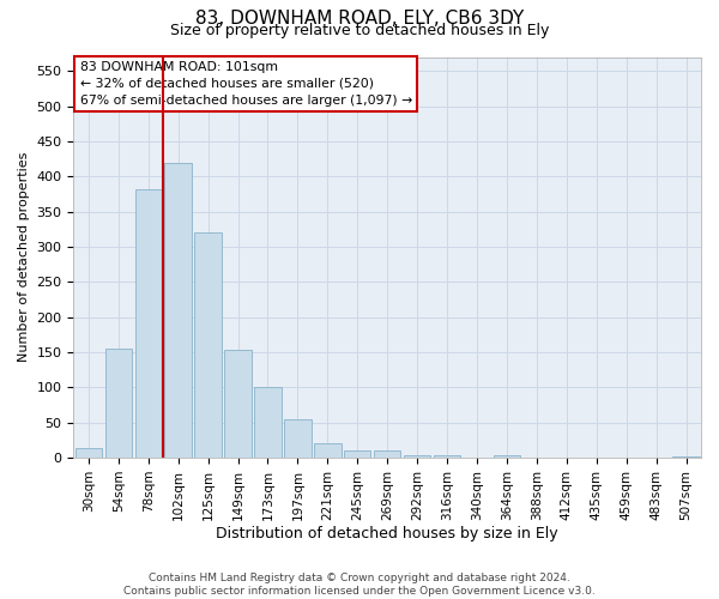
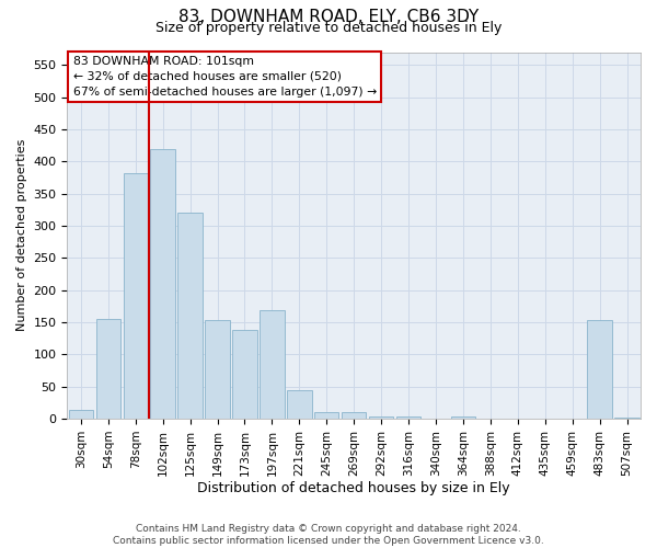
173sqm: 100 -> 138
197sqm: 55 -> 168
221sqm: 20 -> 44
483sqm: 1 -> 154
